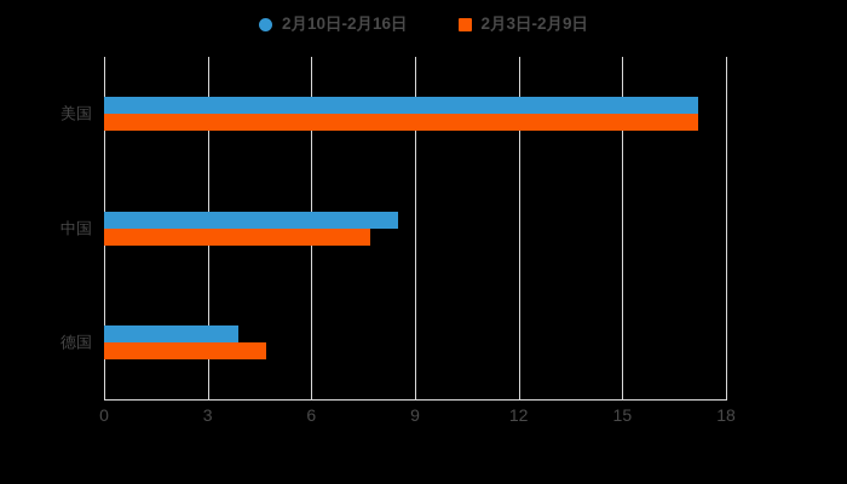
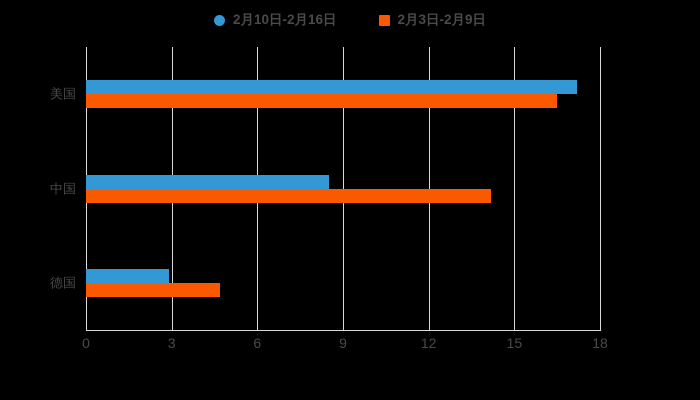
2月3日-2月9日/美国: 17.2 -> 16.5
2月3日-2月9日/中国: 7.7 -> 14.2
2月10日-2月16日/德国: 3.9 -> 2.9
